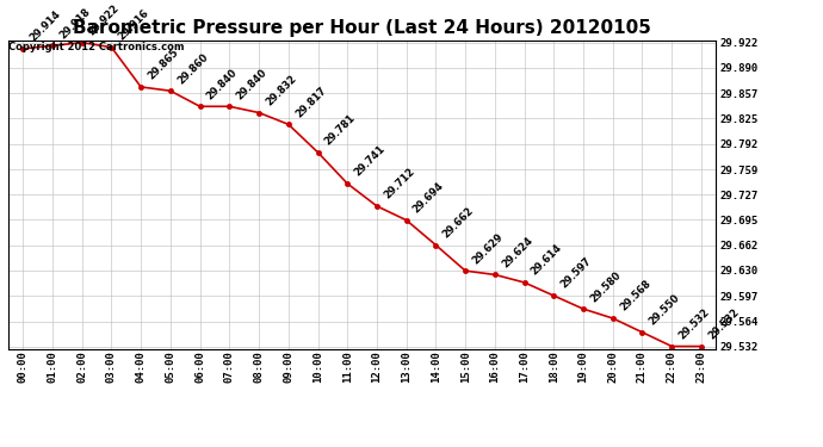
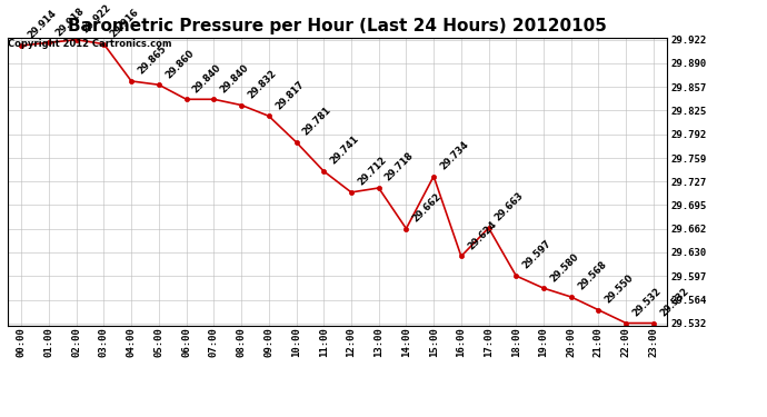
13:00: 29.694 -> 29.718
15:00: 29.629 -> 29.734
17:00: 29.614 -> 29.663
